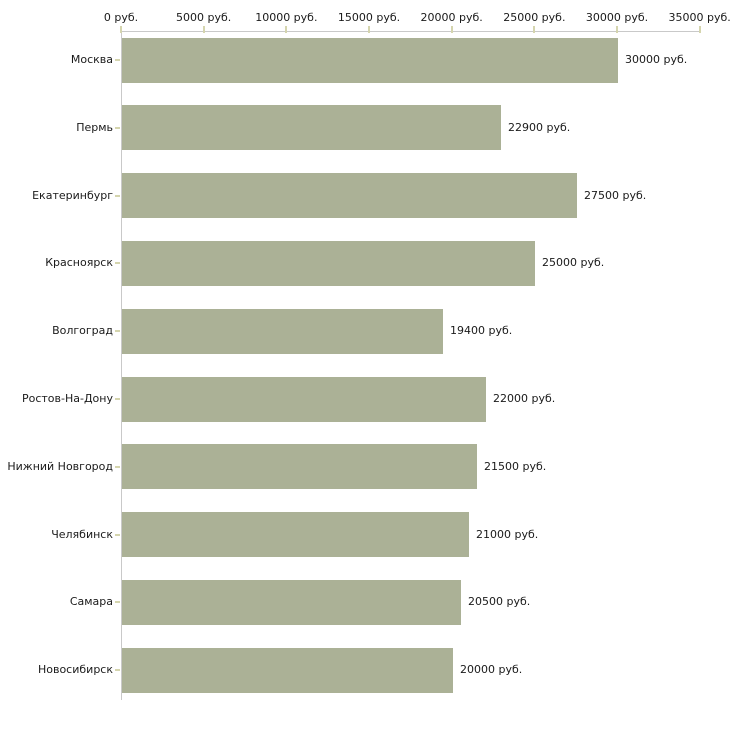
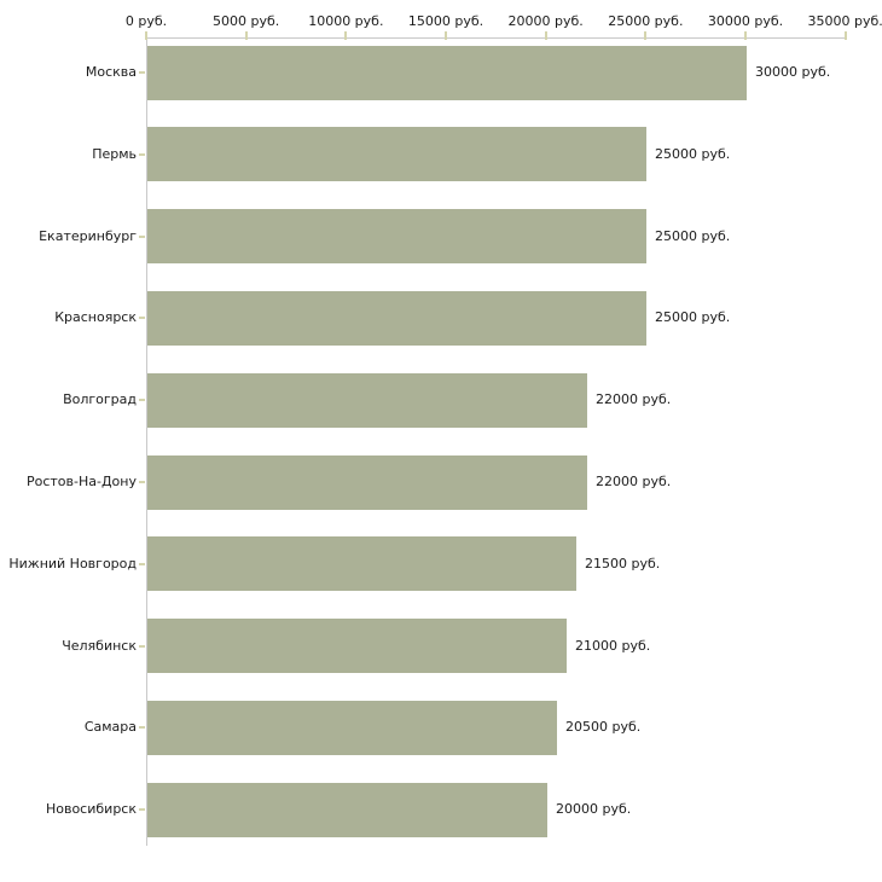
Пермь: 22900 -> 25000
Екатеринбург: 27500 -> 25000
Волгоград: 19400 -> 22000
